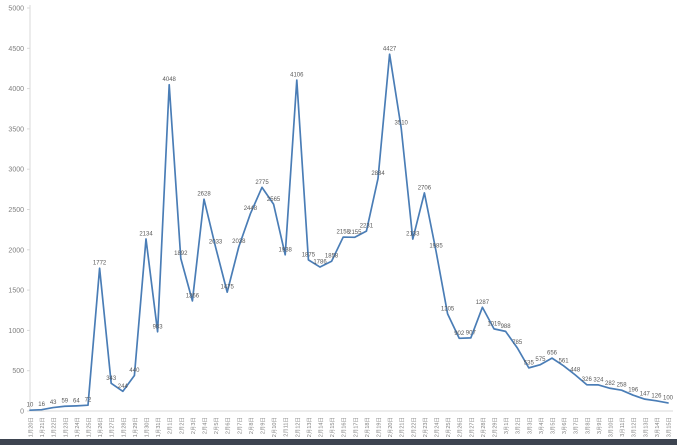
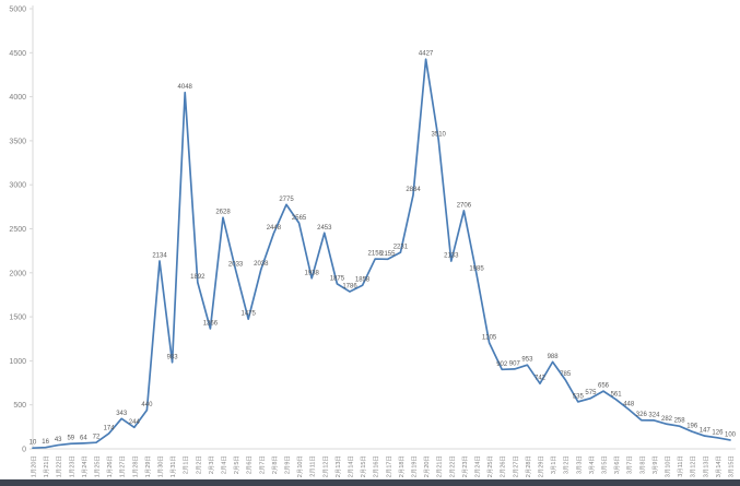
1月26日: 1772 -> 174
2月12日: 4106 -> 2453
2月28日: 1287 -> 953
2月29日: 1019 -> 742
